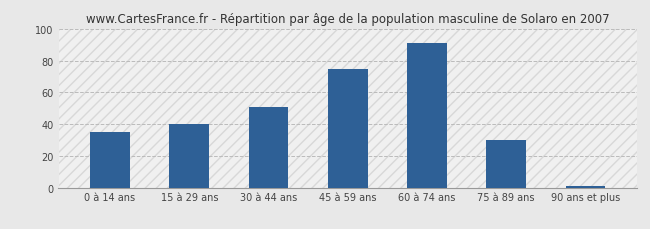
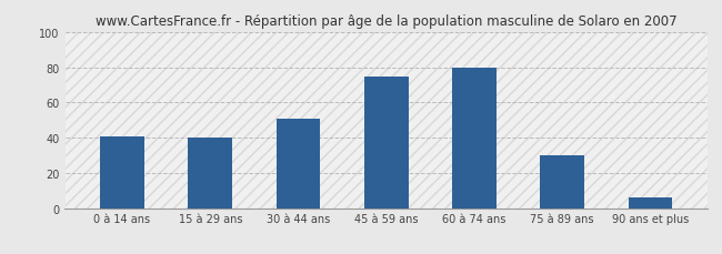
0 à 14 ans: 35 -> 41
60 à 74 ans: 91 -> 80
90 ans et plus: 1 -> 6
